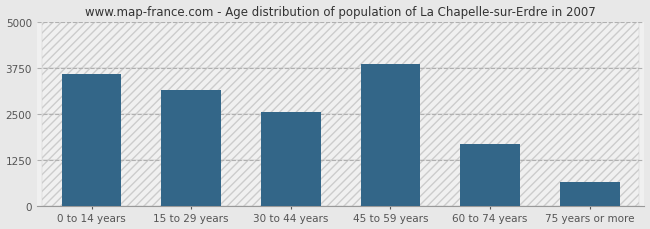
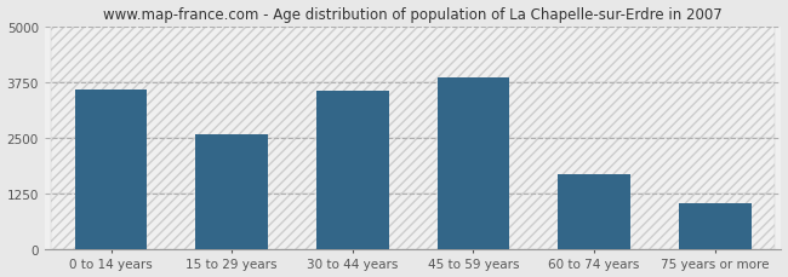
15 to 29 years: 3150 -> 2580
30 to 44 years: 2550 -> 3540
75 years or more: 650 -> 1030
